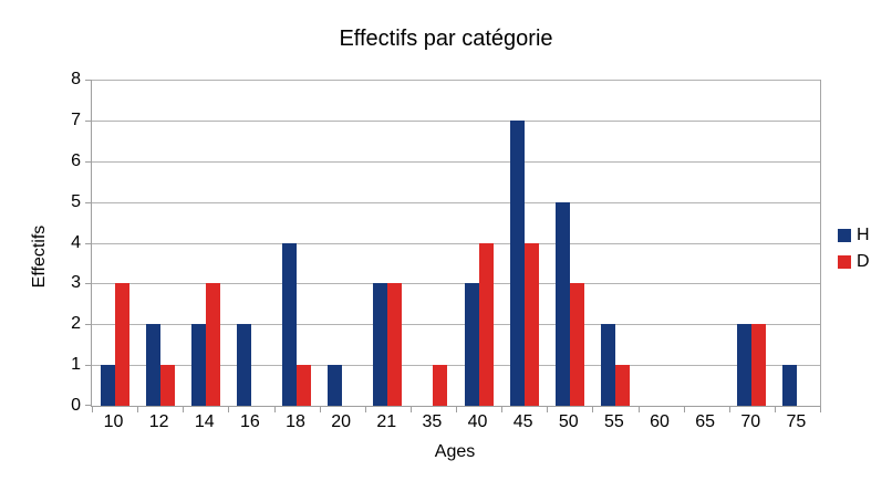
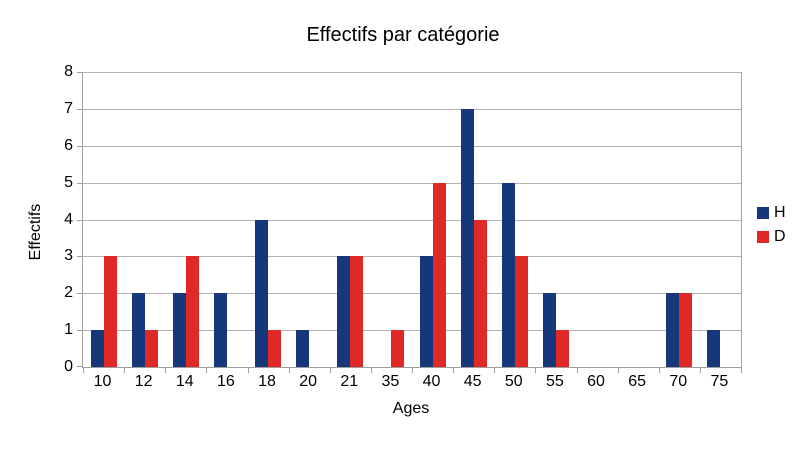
D/40: 4 -> 5
